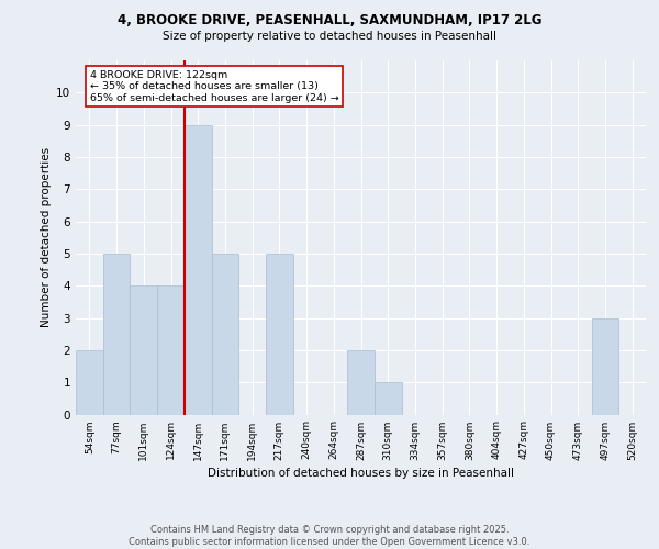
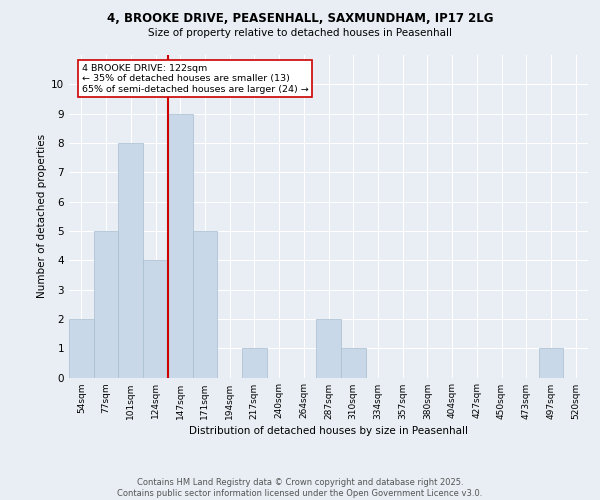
101sqm: 4 -> 8
217sqm: 5 -> 1
497sqm: 3 -> 1
